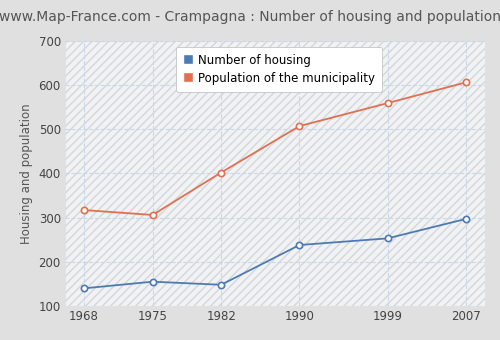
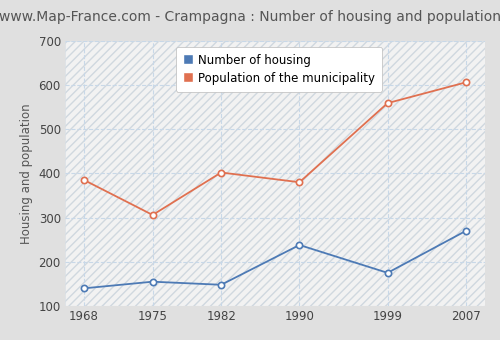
Population of the municipality/1968: 317 -> 385
Population of the municipality/1990: 507 -> 380
Number of housing/1999: 253 -> 175
Number of housing/2007: 297 -> 270
